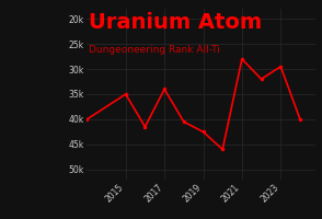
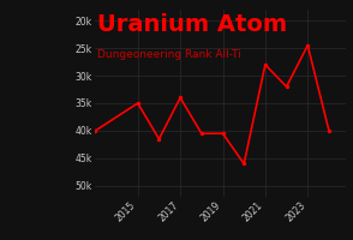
2019: 42.5k -> 40.5k
2023: 29.5k -> 24.5k
